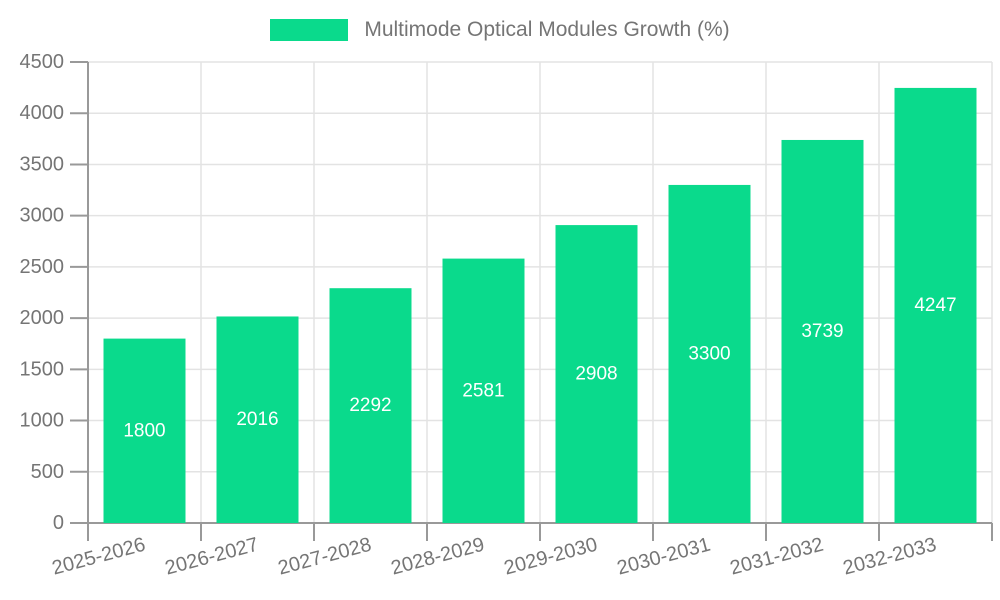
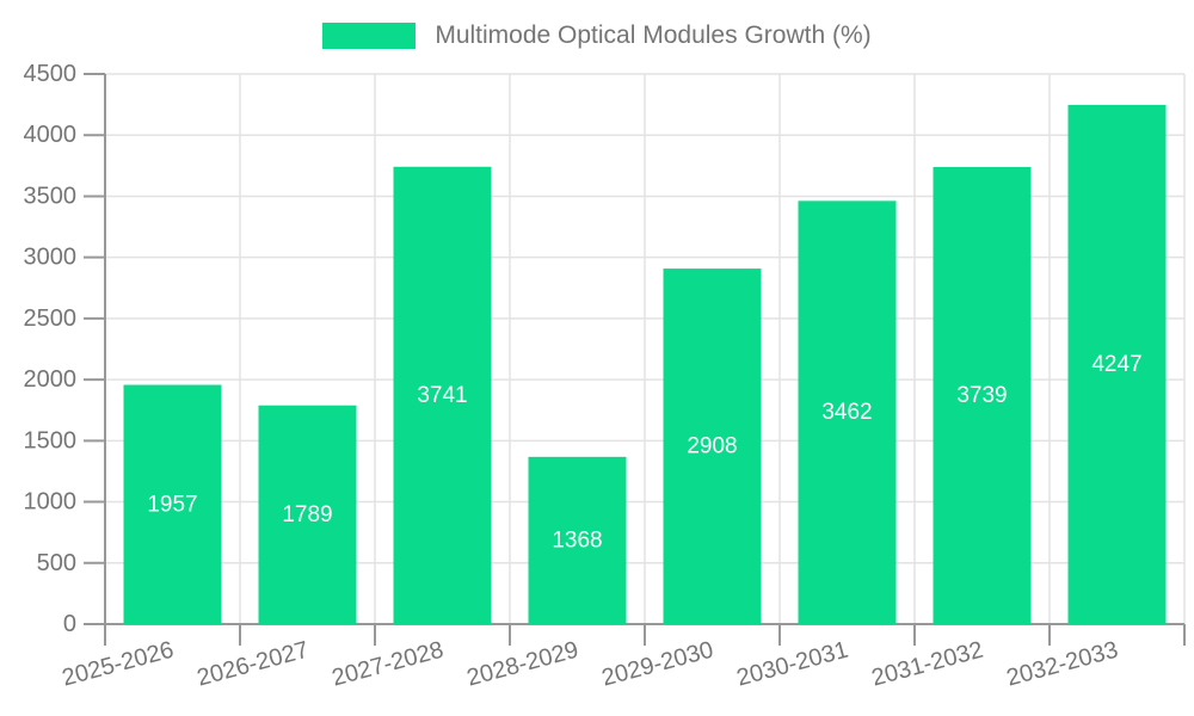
2025-2026: 1800 -> 1957
2026-2027: 2016 -> 1789
2027-2028: 2292 -> 3741
2028-2029: 2581 -> 1368
2030-2031: 3300 -> 3462
